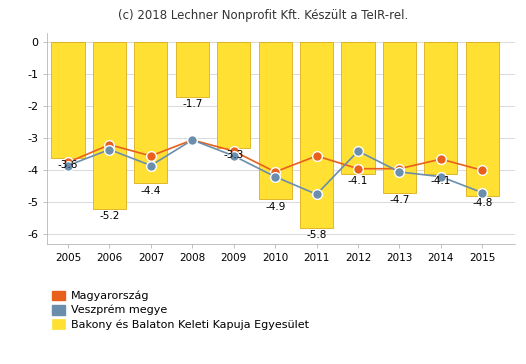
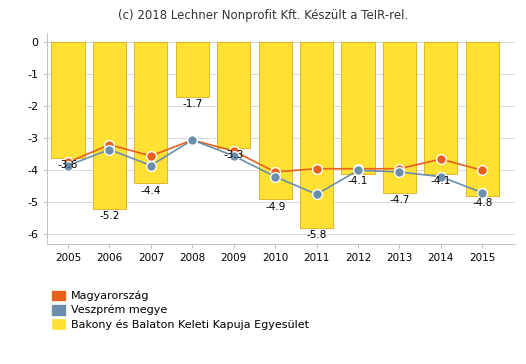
Magyarország/2011: -3.55 -> -3.95
Veszprém megye/2012: -3.40 -> -4.00
